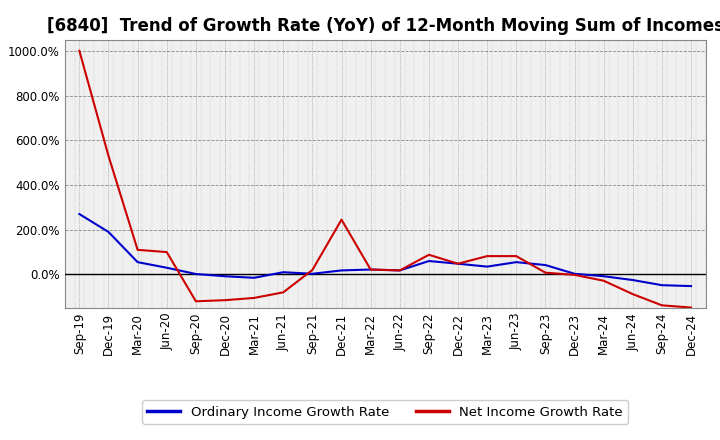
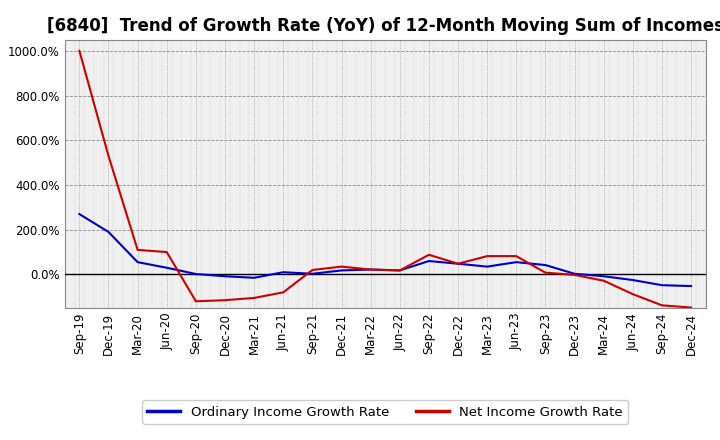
Net Income Growth Rate/Dec-21: 245% -> 35%
